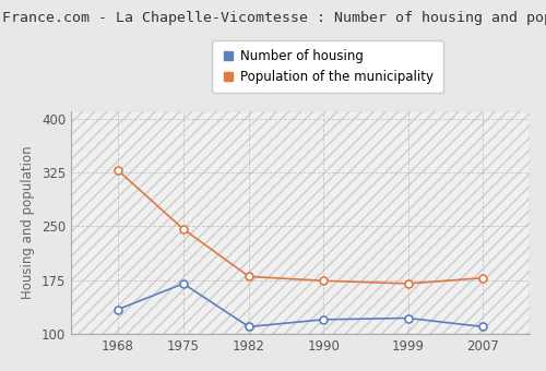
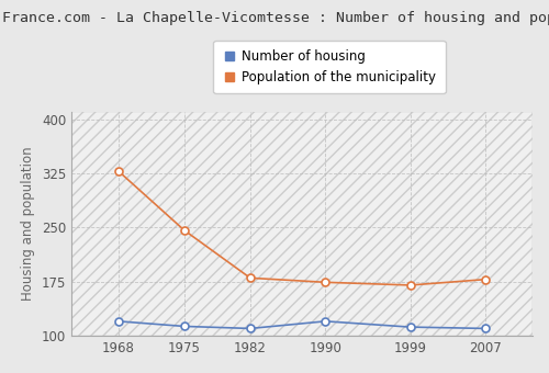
Number of housing/1968: 134 -> 120
Number of housing/1975: 170 -> 113
Number of housing/1999: 122 -> 112
